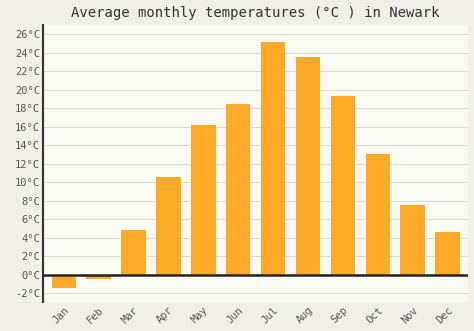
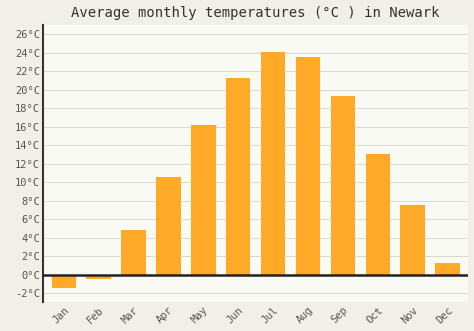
Jun: 18.4°C -> 21.3°C
Jul: 25.2°C -> 24.1°C
Dec: 4.6°C -> 1.2°C
